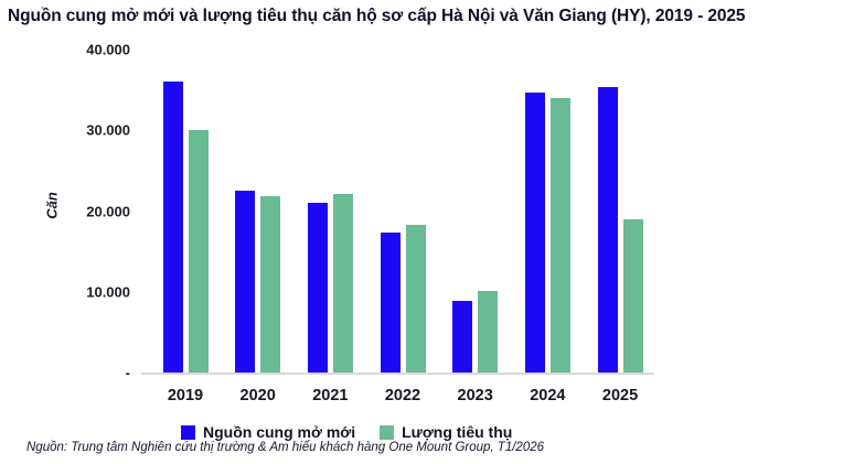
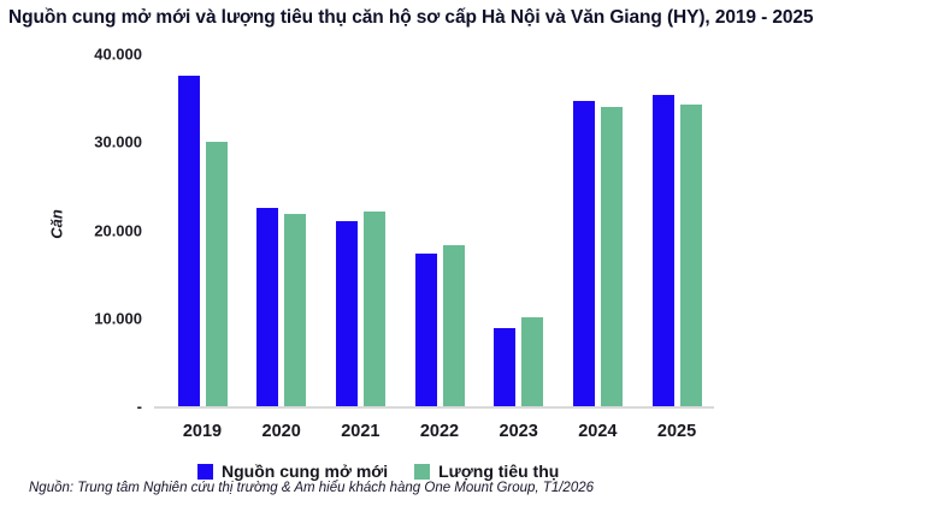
Nguồn cung mở mới/2019: 36000 -> 38000
Lượng tiêu thụ/2025: 19000 -> 34000
